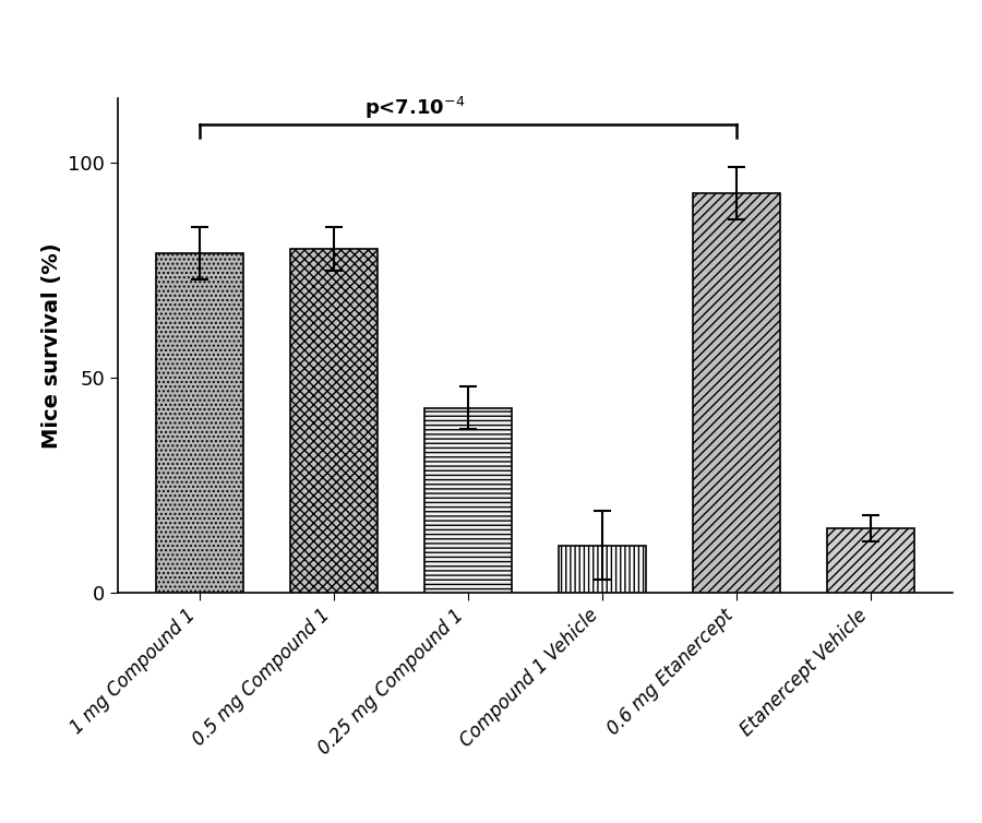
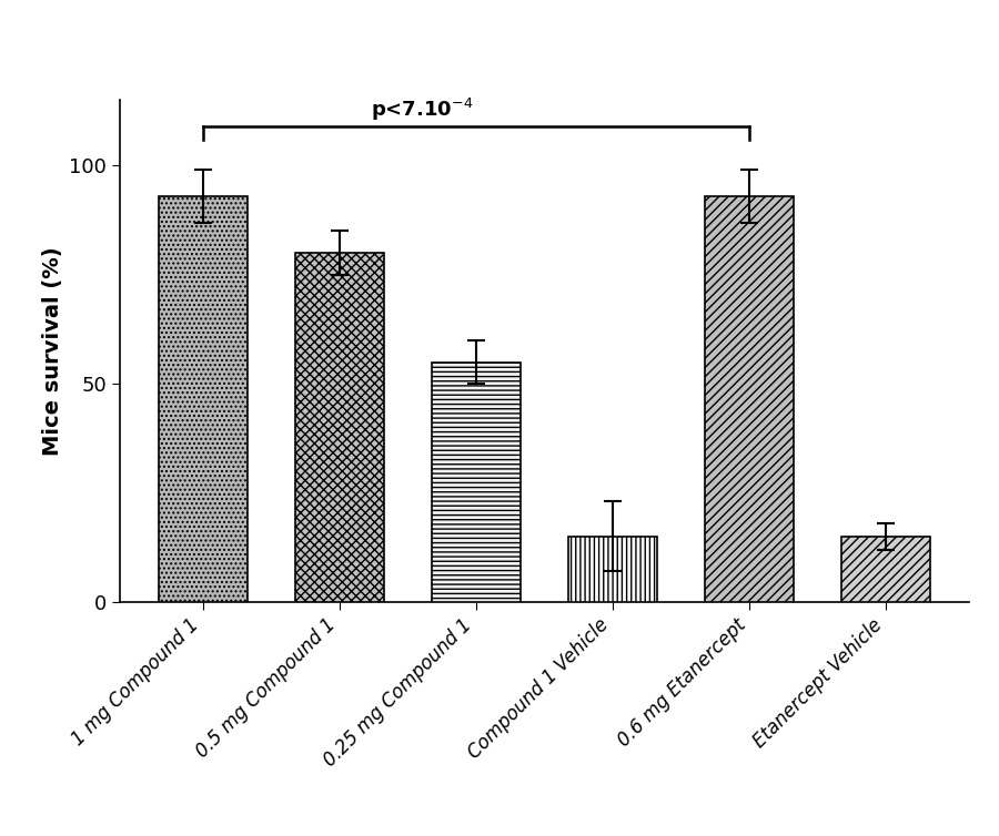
1 mg Compound 1: 79 -> 93
0.25 mg Compound 1: 43 -> 55
Compound 1 Vehicle: 11 -> 15
